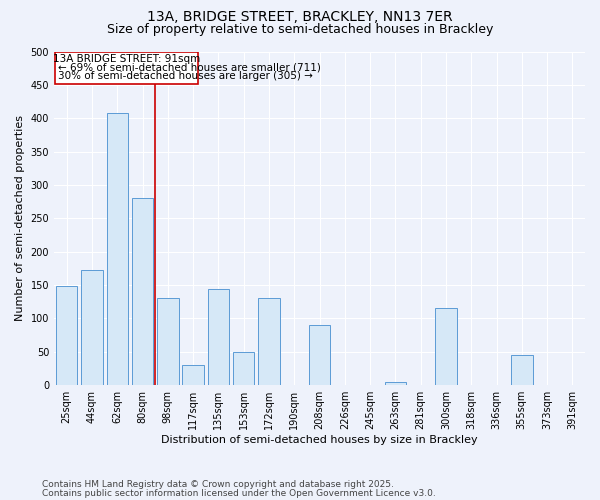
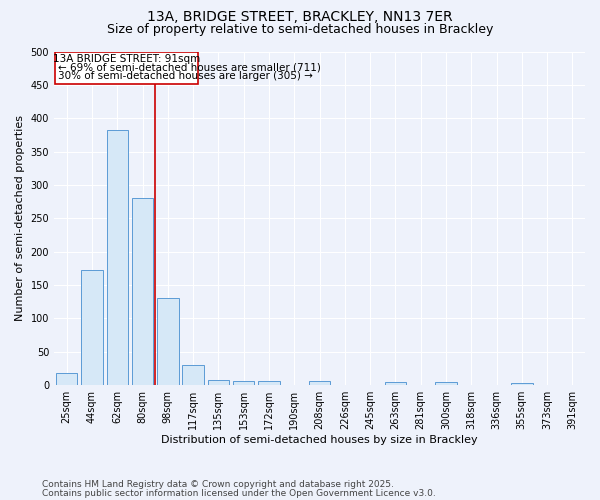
25sqm: 148 -> 18
62sqm: 408 -> 383
135sqm: 144 -> 8
153sqm: 50 -> 6
172sqm: 130 -> 6
208sqm: 90 -> 6
300sqm: 116 -> 5
355sqm: 46 -> 4
